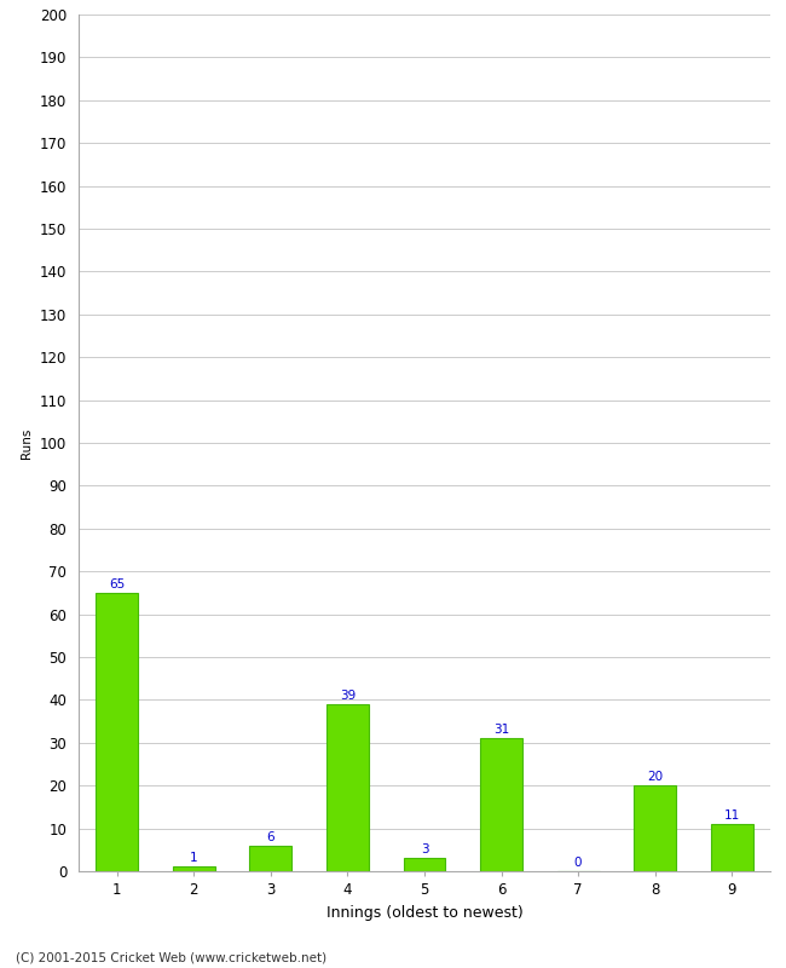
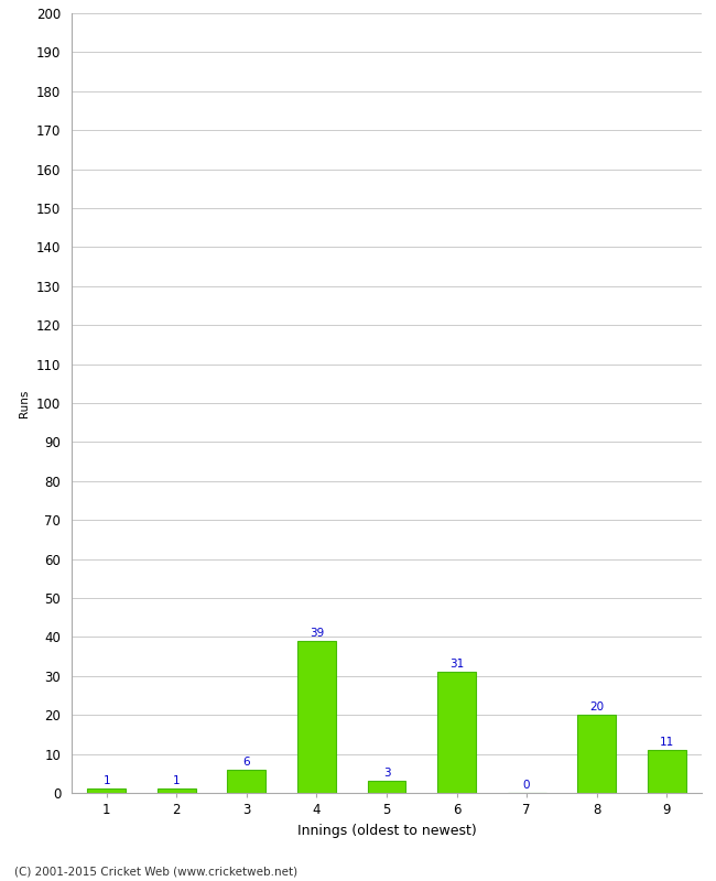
1: 65 -> 1
